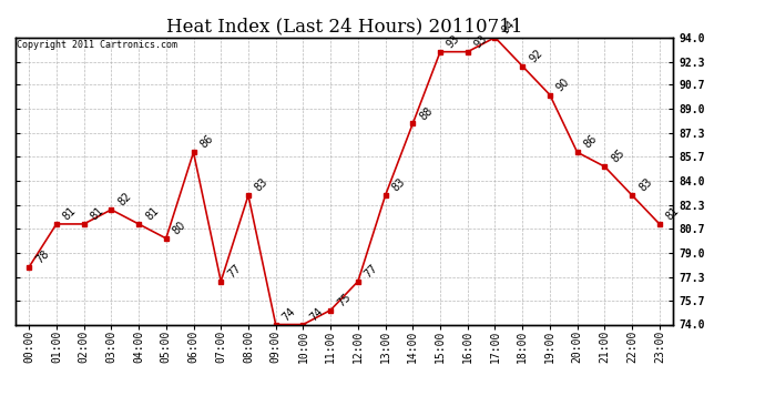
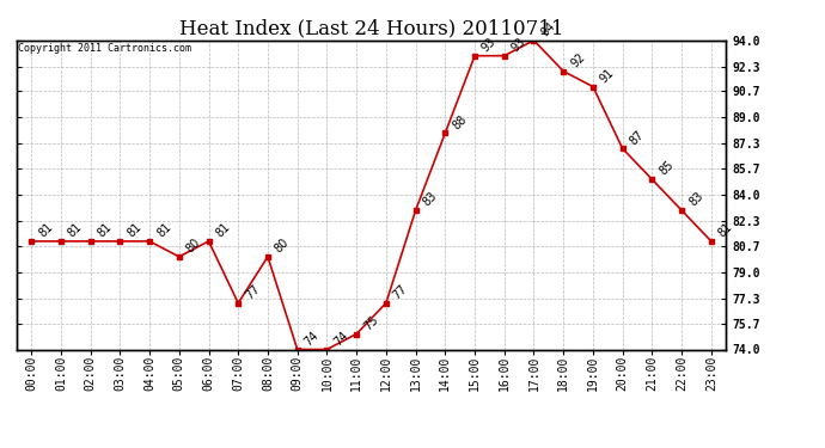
00:00: 78 -> 81
03:00: 82 -> 81
06:00: 86 -> 81
08:00: 83 -> 80
19:00: 90 -> 91
20:00: 86 -> 87
